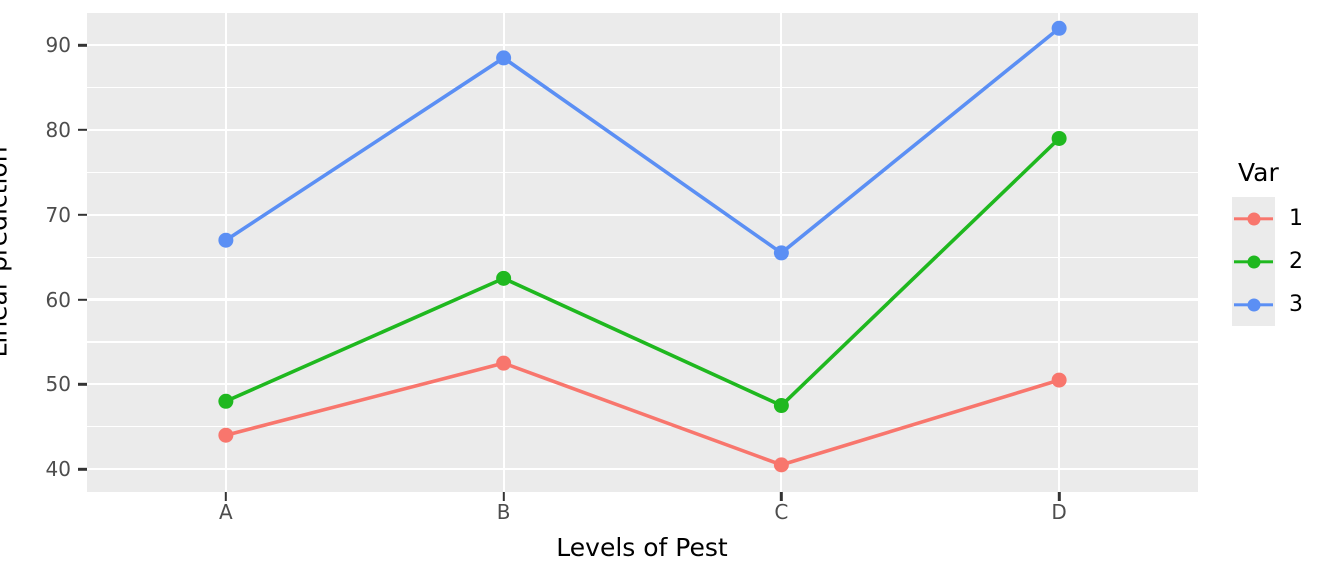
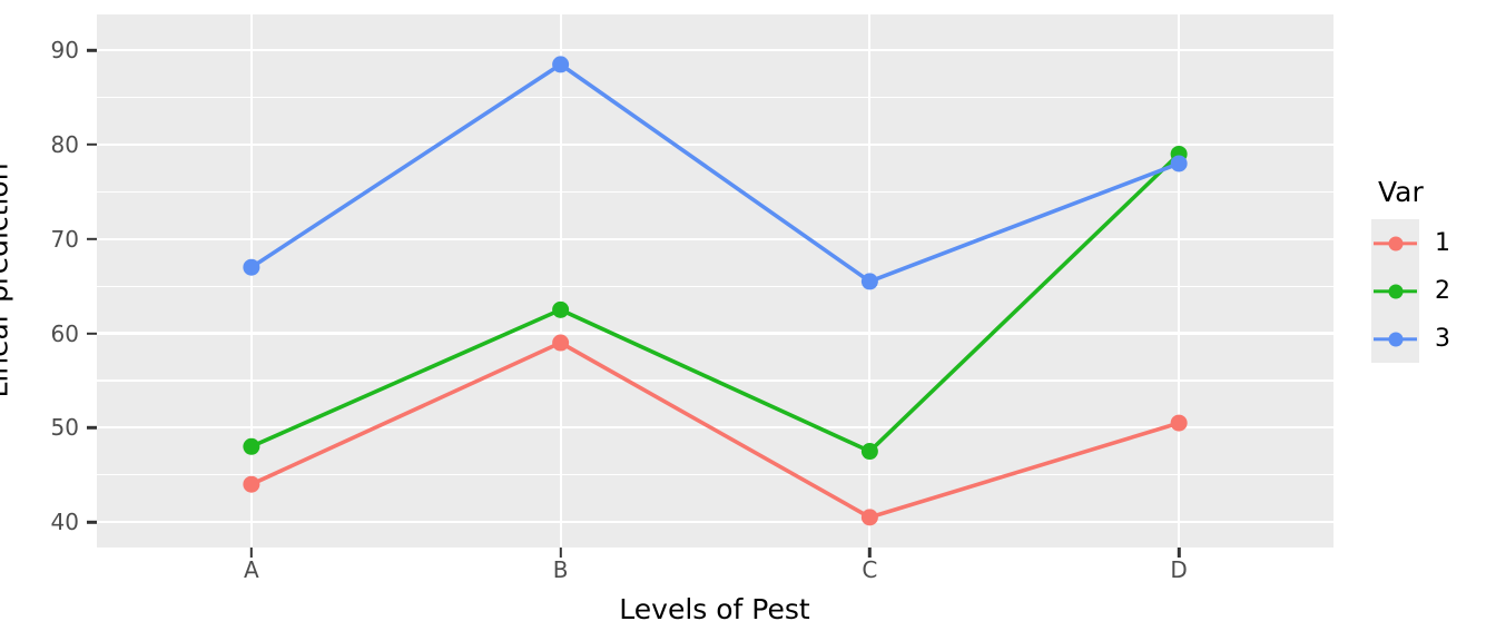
1/B: 52 -> 59
3/D: 92 -> 78
